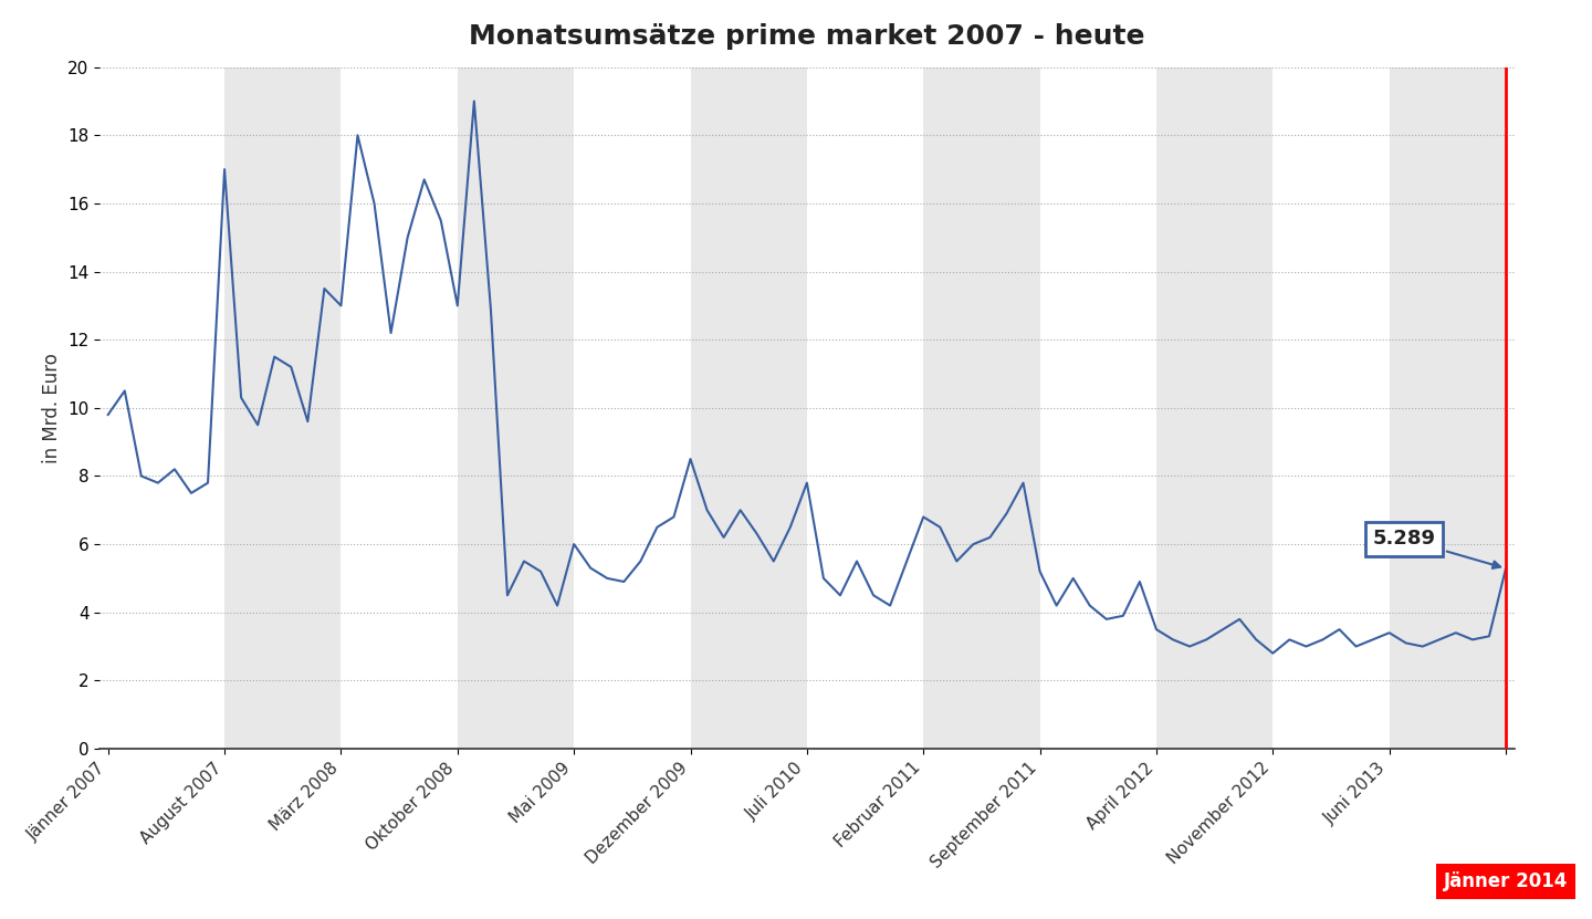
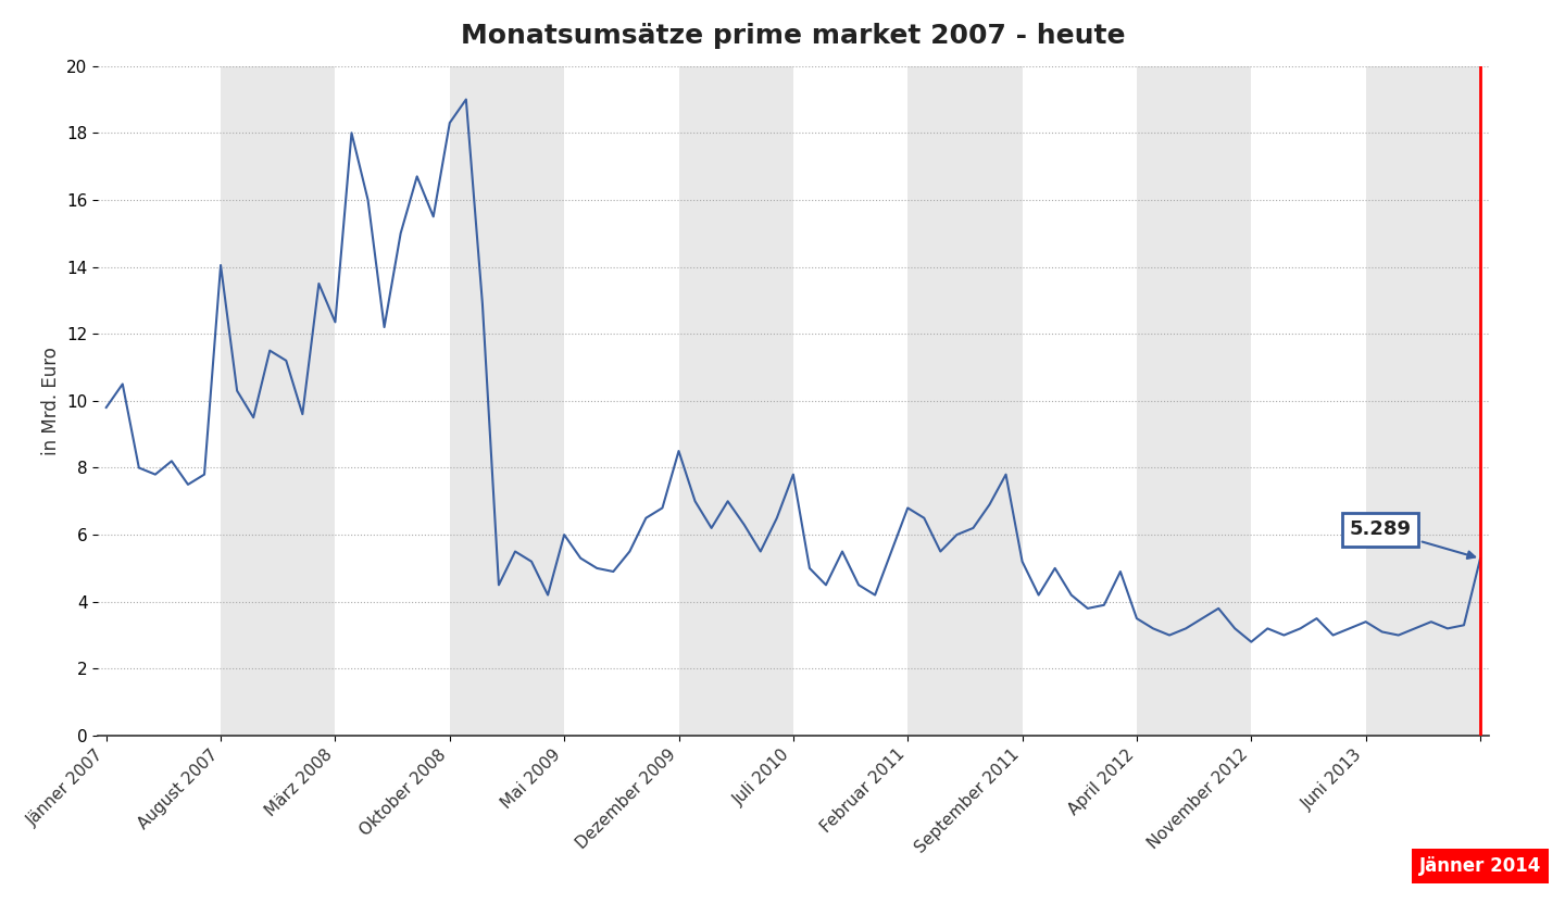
August 2007: 17.00 -> 14.05
März 2008: 13.00 -> 12.35
Oktober 2008: 13.00 -> 18.30
